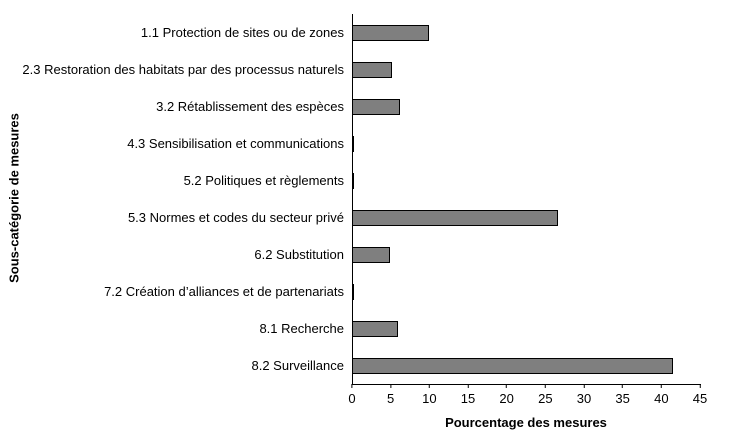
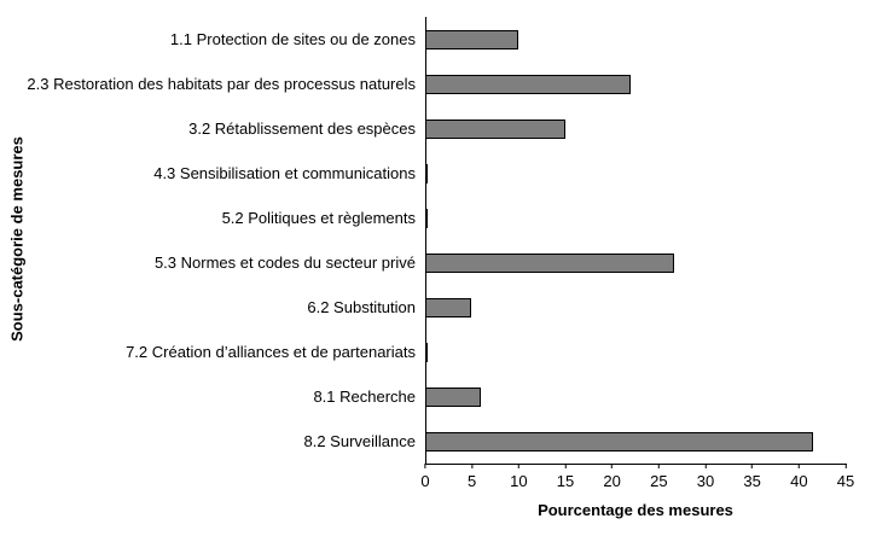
2.3 Restoration des habitats par des processus naturels: 5 -> 22
3.2 Rétablissement des espèces: 6 -> 15
